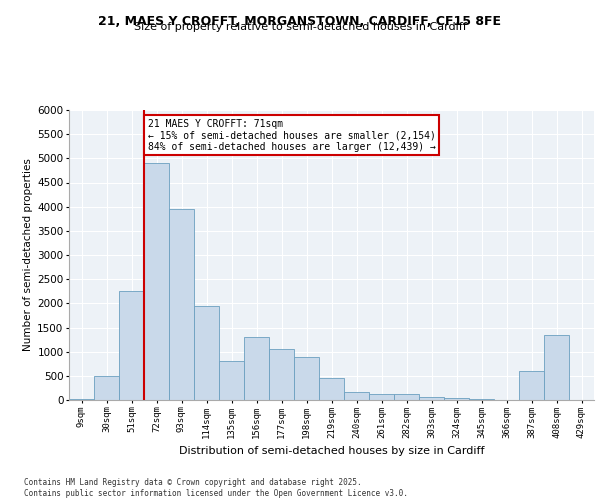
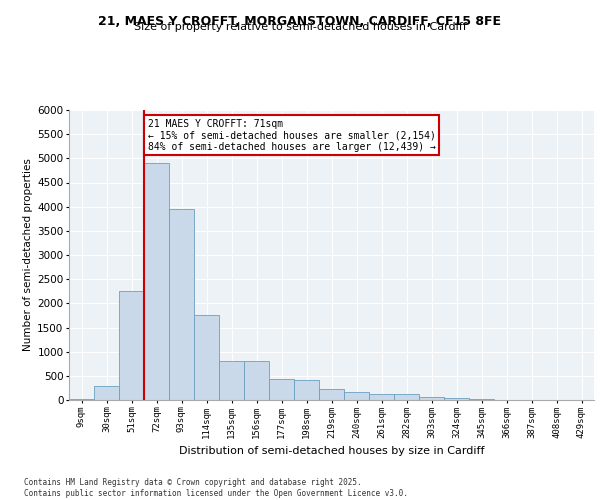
30sqm: 500 -> 300
114sqm: 1950 -> 1750
156sqm: 1300 -> 800
177sqm: 1050 -> 430
198sqm: 900 -> 420
219sqm: 450 -> 220
387sqm: 600 -> 10
408sqm: 1350 -> 0
